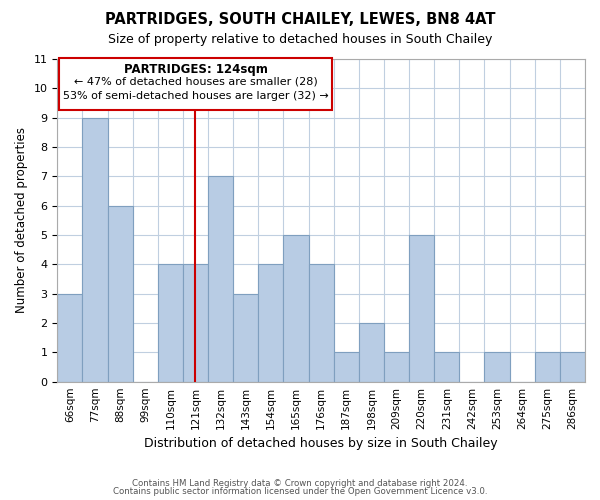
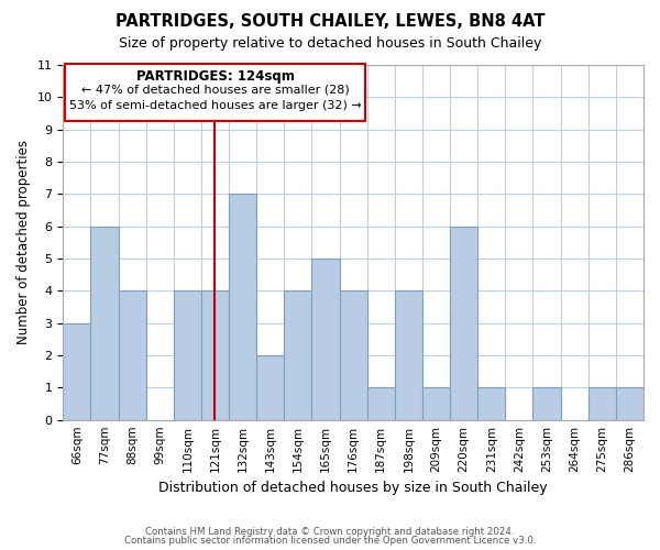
77sqm: 9 -> 6
88sqm: 6 -> 4
143sqm: 3 -> 2
198sqm: 2 -> 4
220sqm: 5 -> 6
